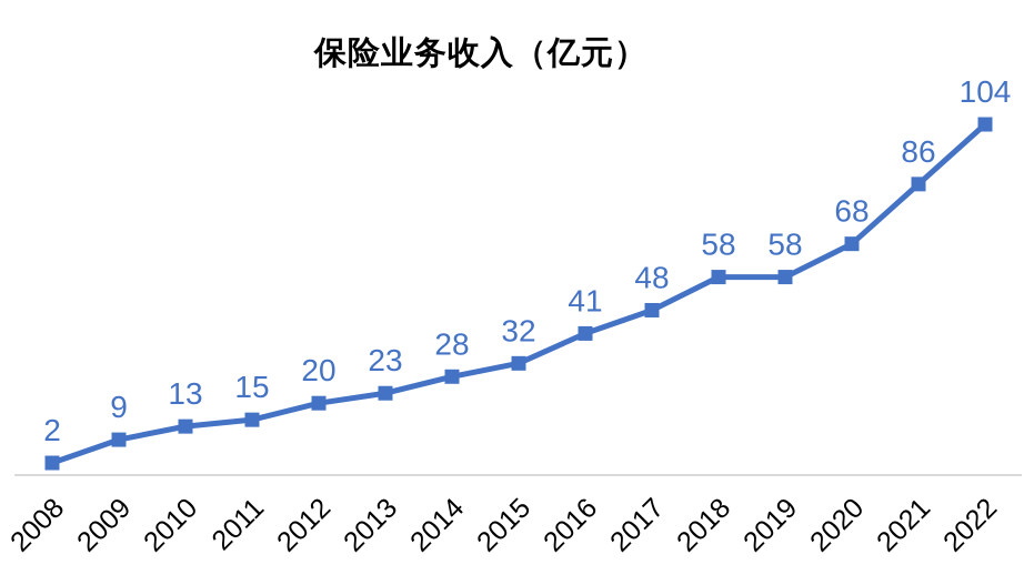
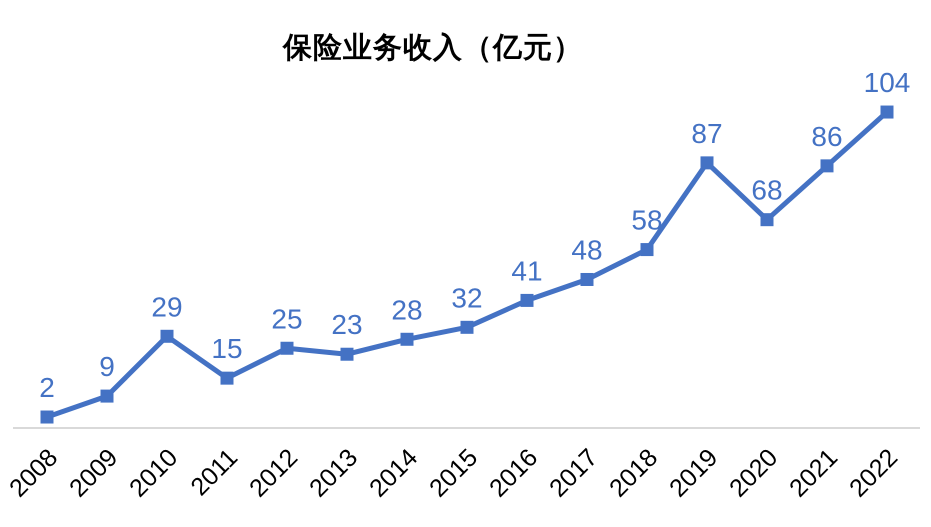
2010: 13 -> 29
2012: 20 -> 25
2019: 58 -> 87
